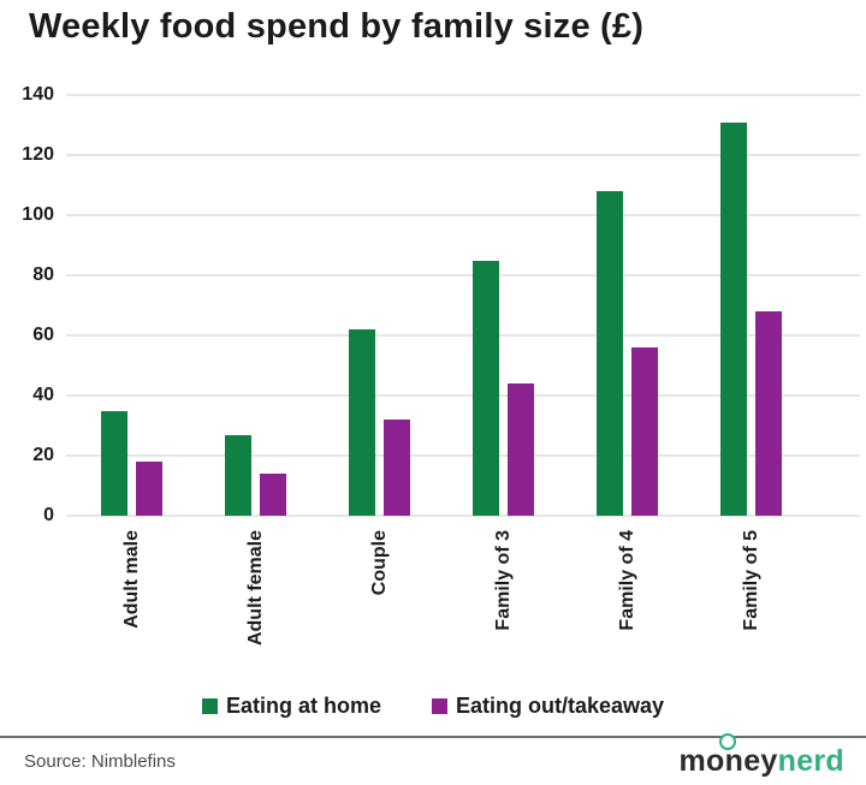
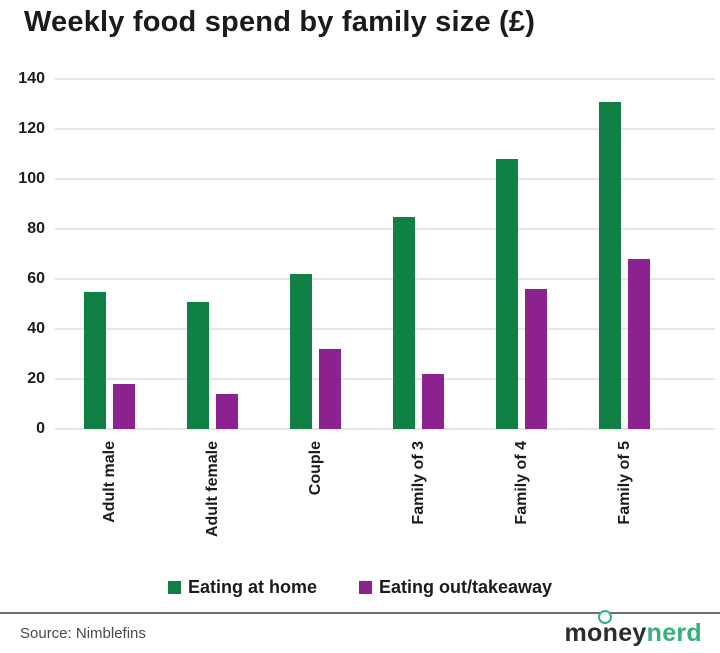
Eating at home/Adult male: 35 -> 55
Eating at home/Adult female: 27 -> 51
Eating out/takeaway/Family of 3: 44 -> 22
